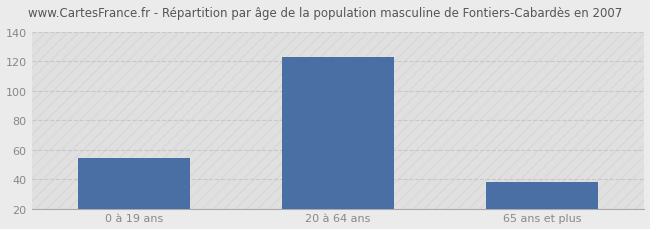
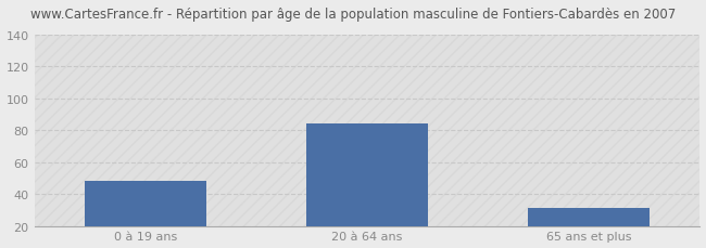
0 à 19 ans: 54 -> 48
20 à 64 ans: 123 -> 84
65 ans et plus: 38 -> 31
